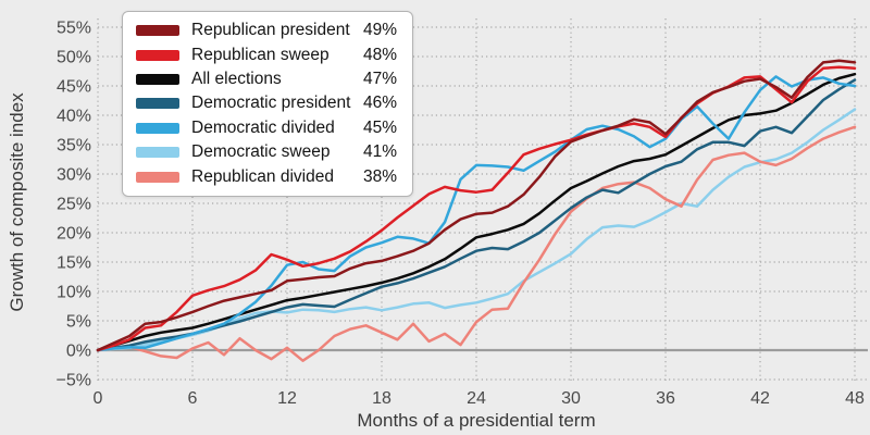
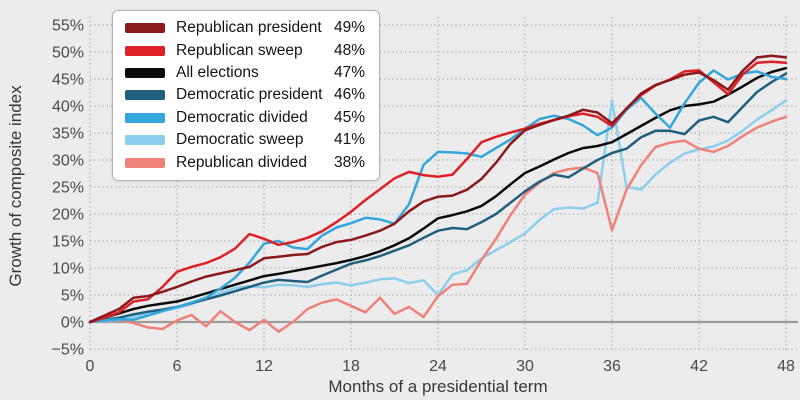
Democratic sweep/24: 8% -> 5%
Democratic sweep/36: 24% -> 41%
Republican divided/36: 26% -> 17%
